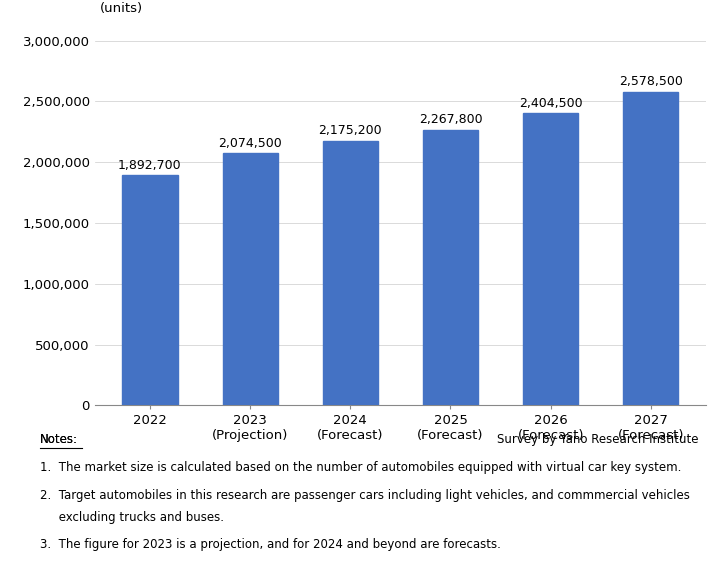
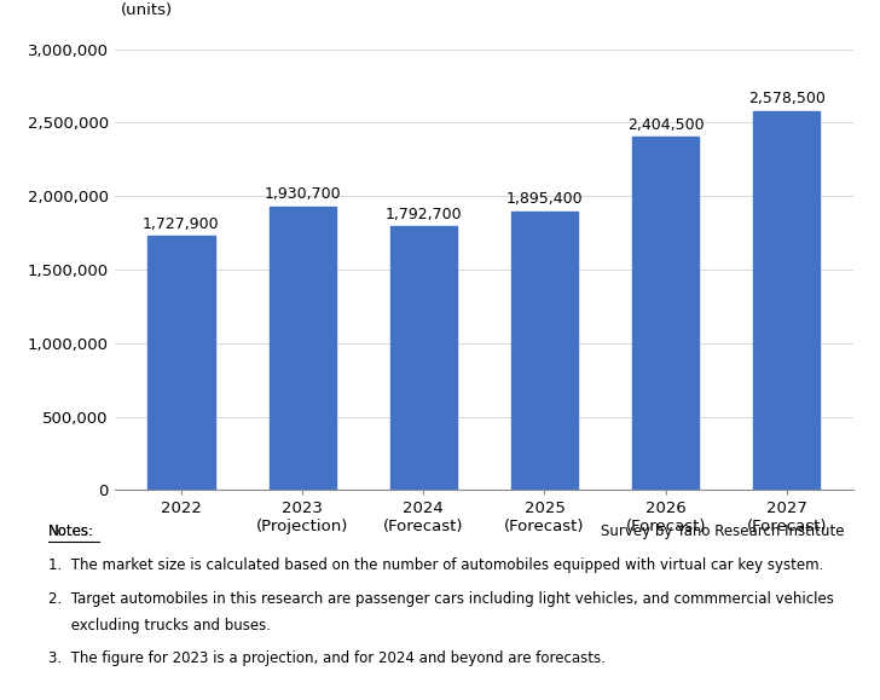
2022: 1,892,700 -> 1,727,900
2023 (Projection): 2,074,500 -> 1,930,700
2024 (Forecast): 2,175,200 -> 1,792,700
2025 (Forecast): 2,267,800 -> 1,895,400
